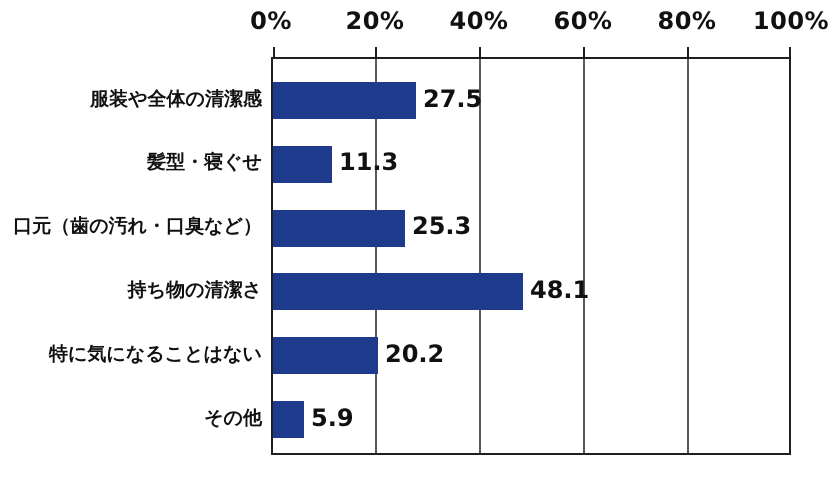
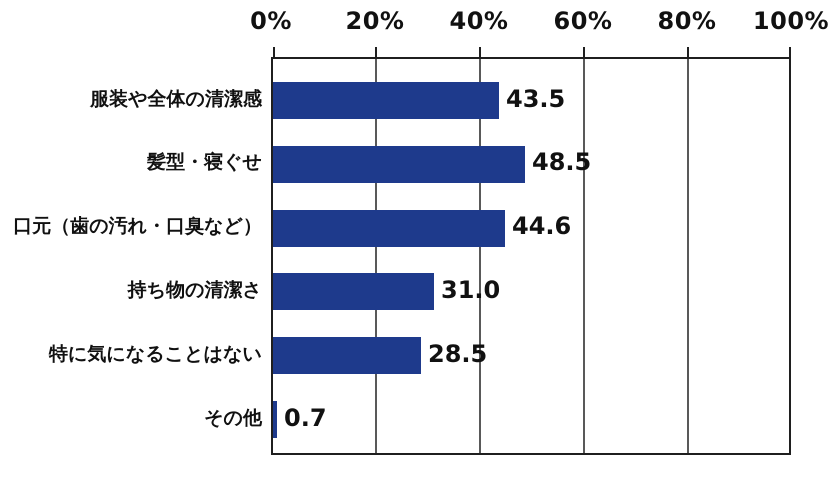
服装や全体の清潔感: 27.5 -> 43.5
髪型・寝ぐせ: 11.3 -> 48.5
口元（歯の汚れ・口臭など）: 25.3 -> 44.6
持ち物の清潔さ: 48.1 -> 31.0
特に気になることはない: 20.2 -> 28.5
その他: 5.9 -> 0.7
